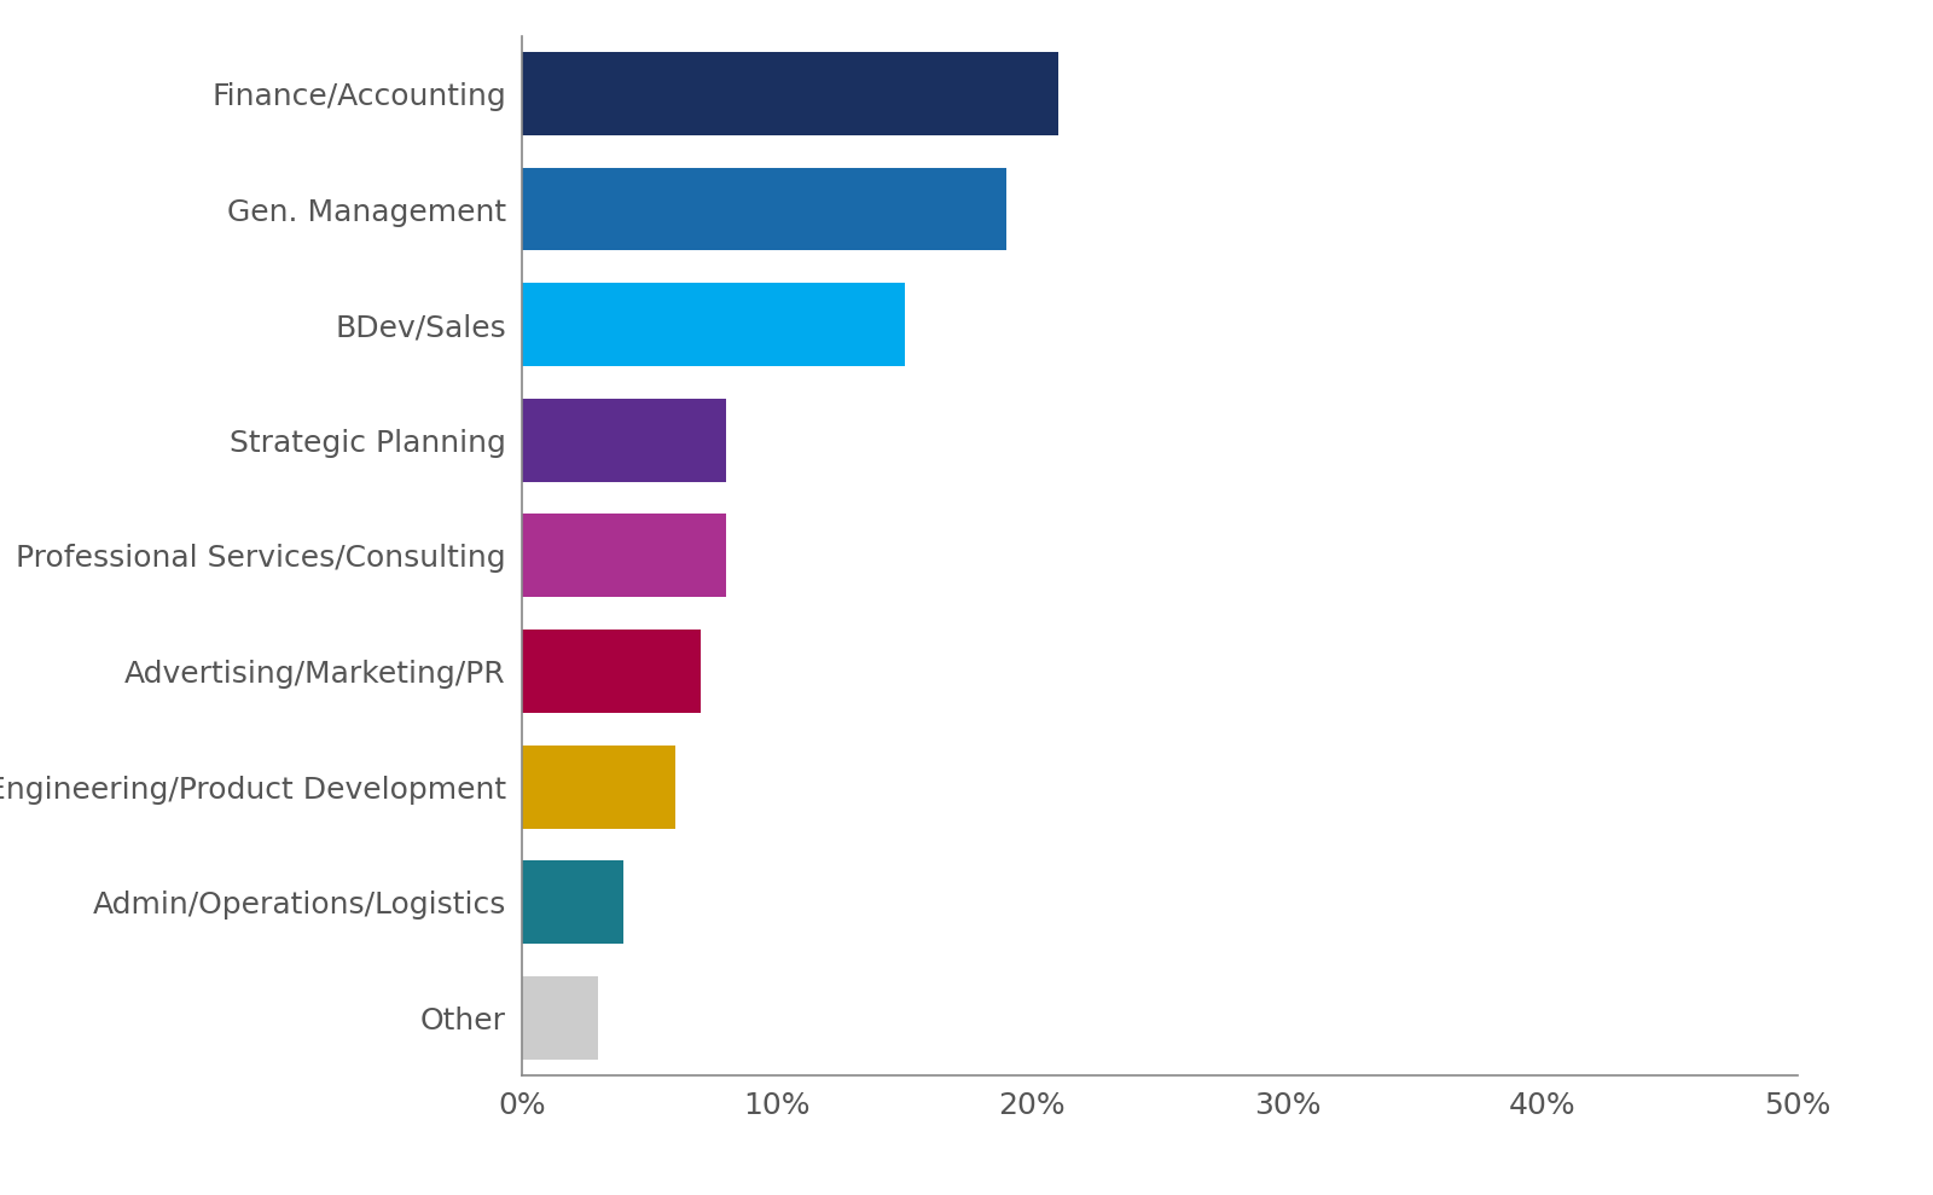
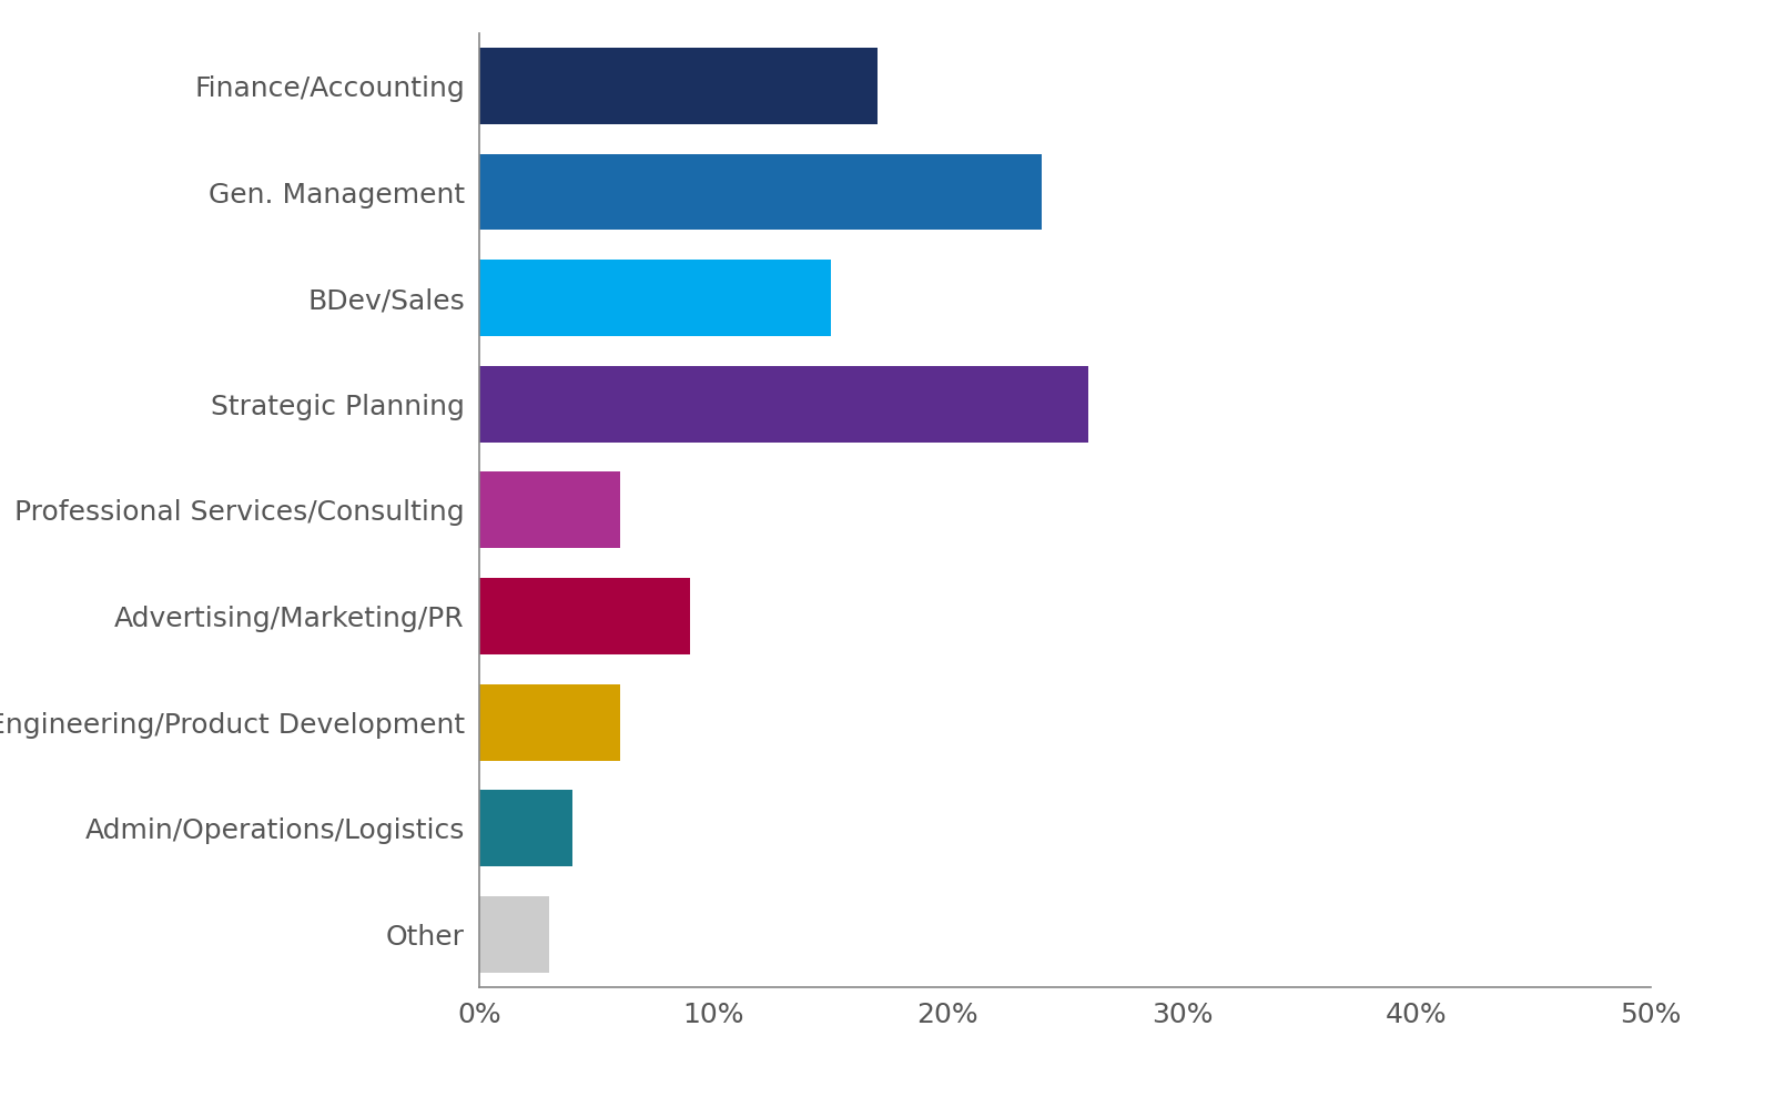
Finance/Accounting: 21% -> 17%
Gen. Management: 19% -> 24%
Strategic Planning: 8% -> 26%
Professional Services/Consulting: 8% -> 6%
Advertising/Marketing/PR: 7% -> 9%
